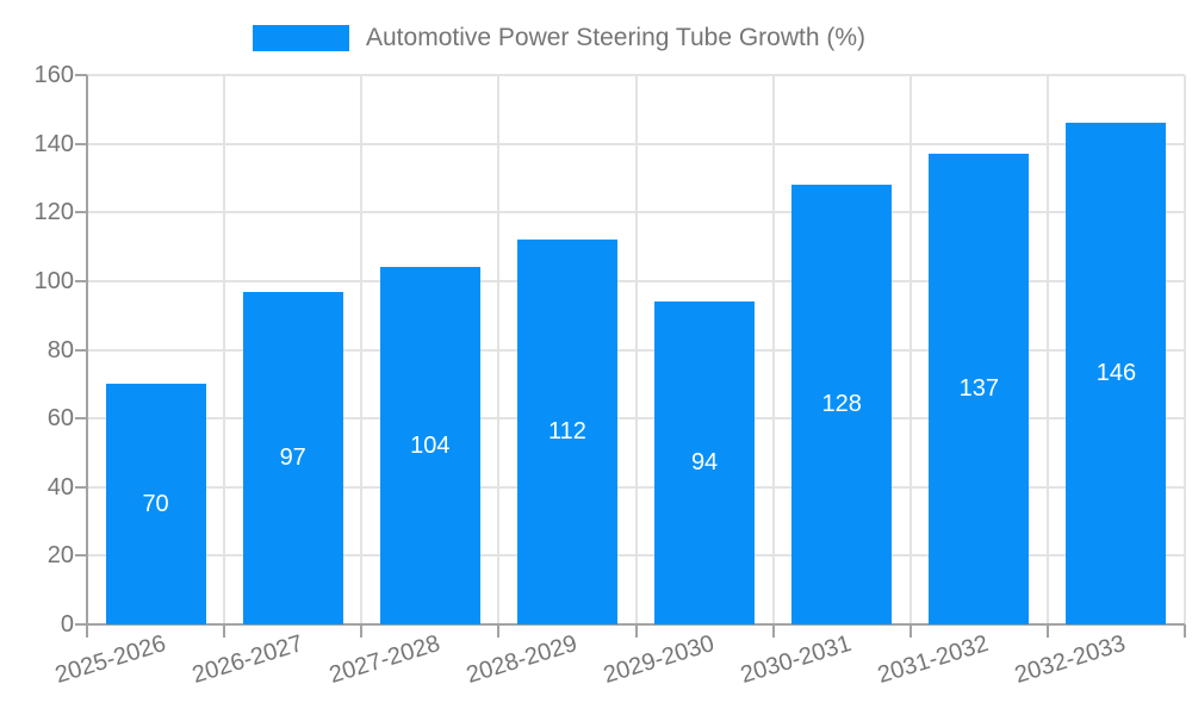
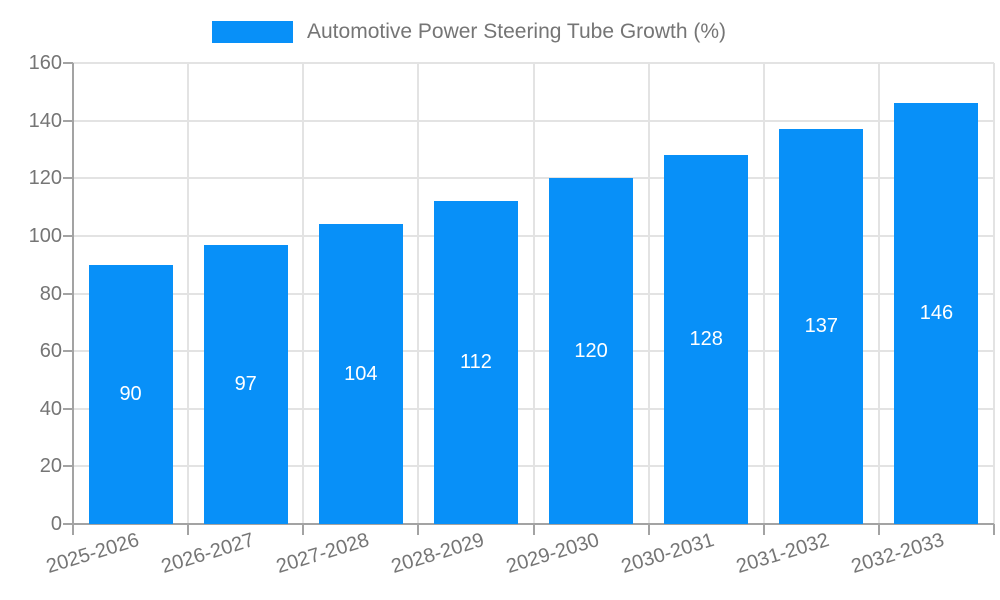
2025-2026: 70 -> 90
2029-2030: 94 -> 120
